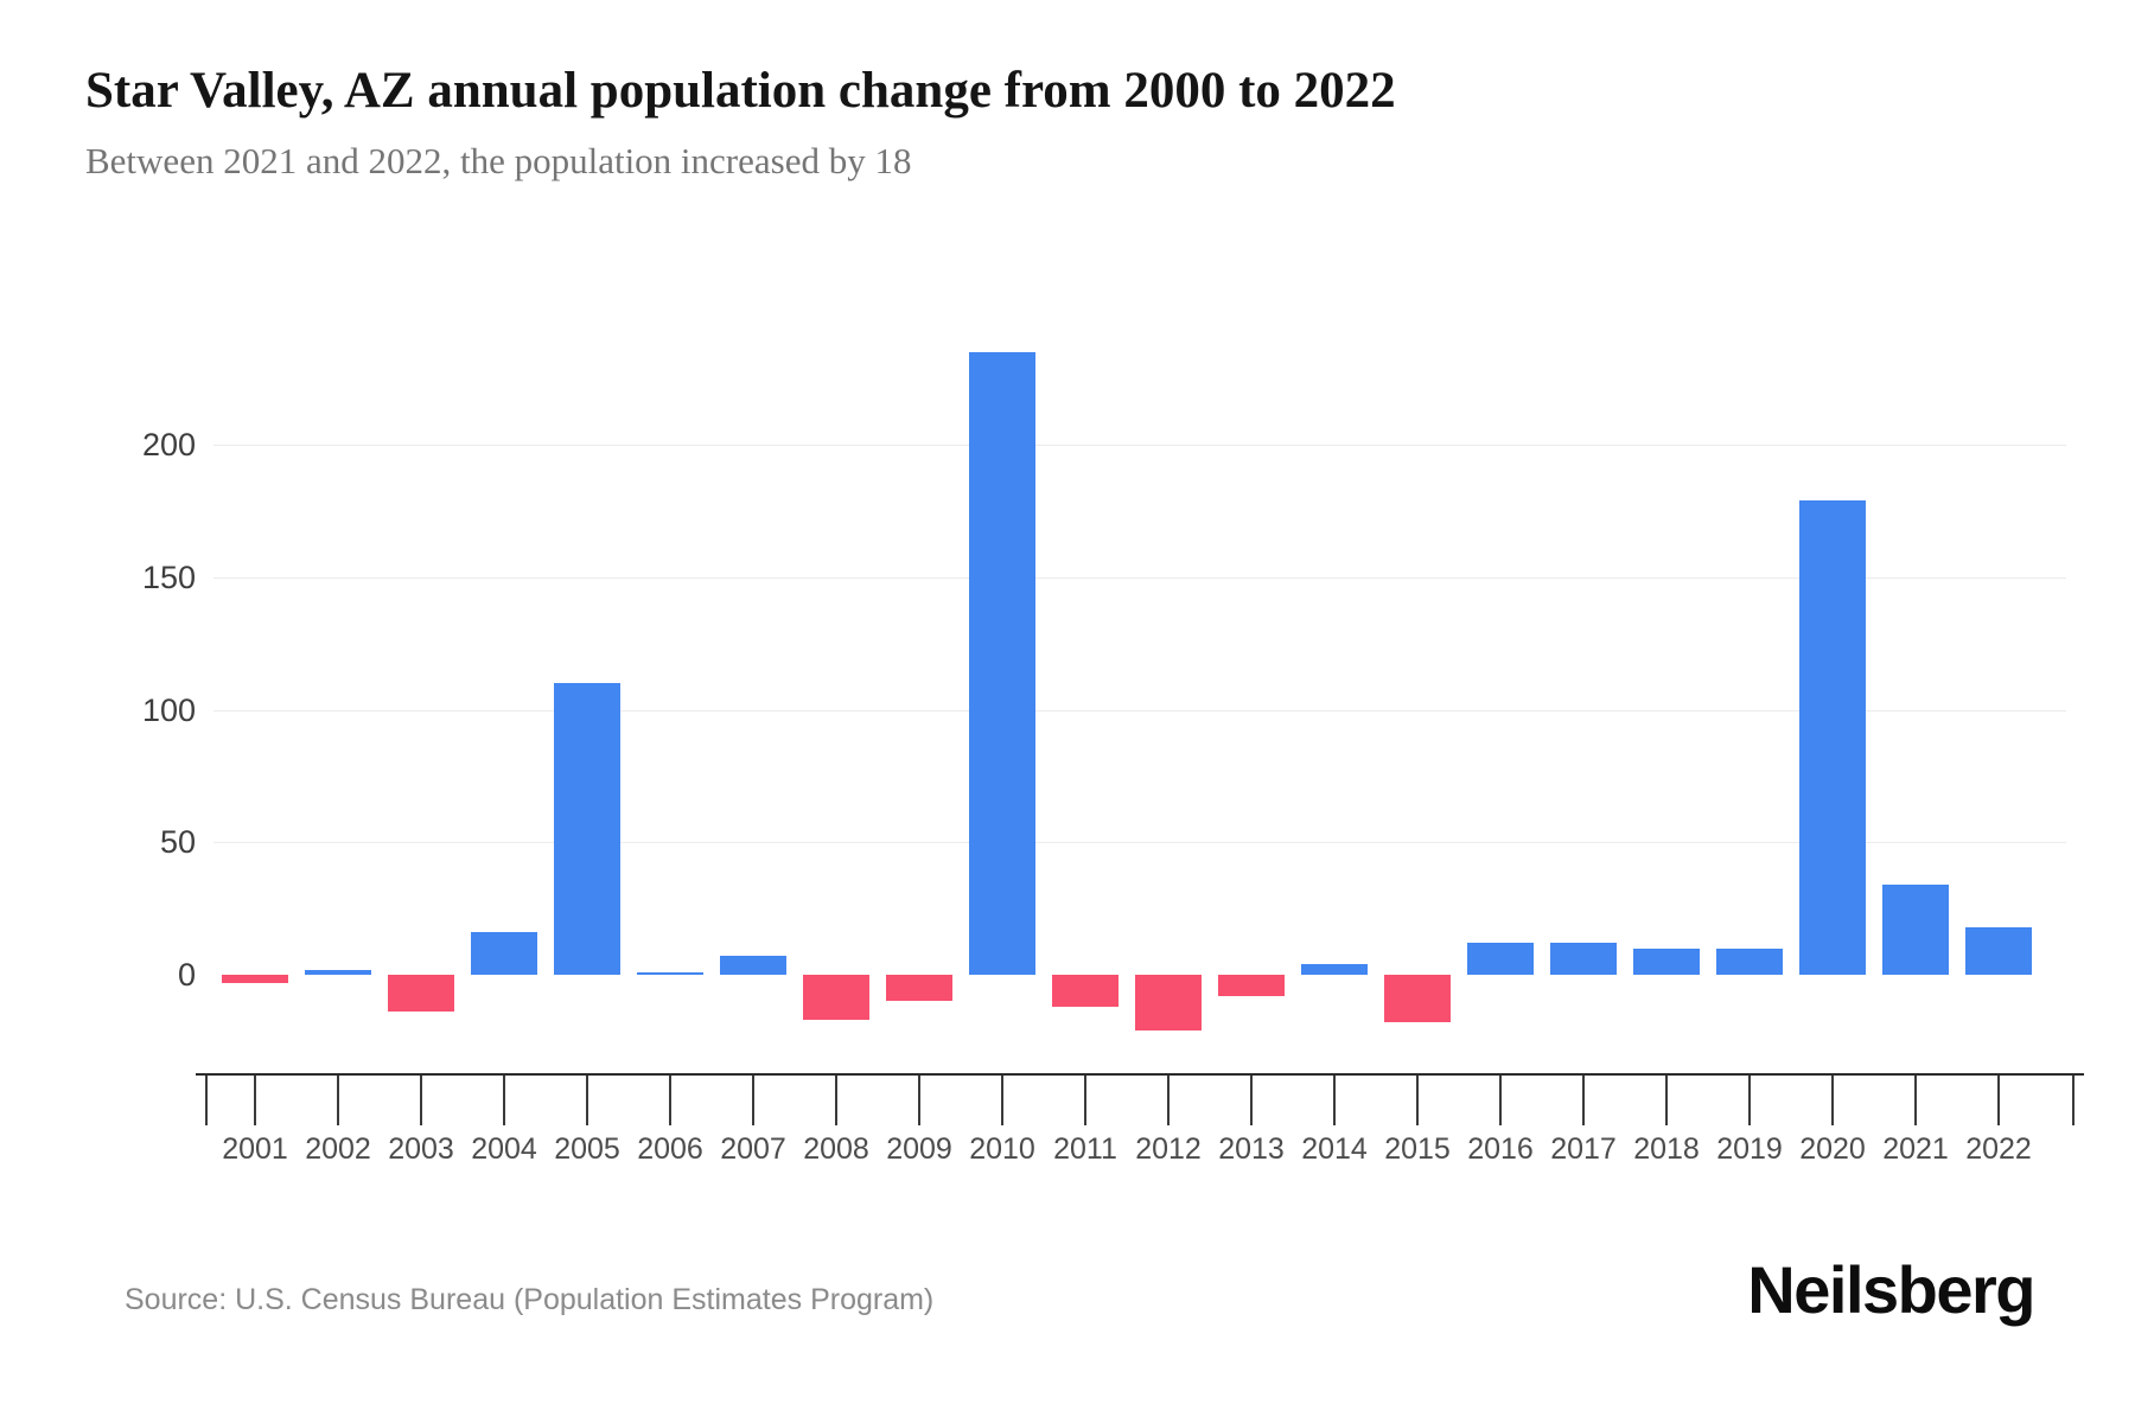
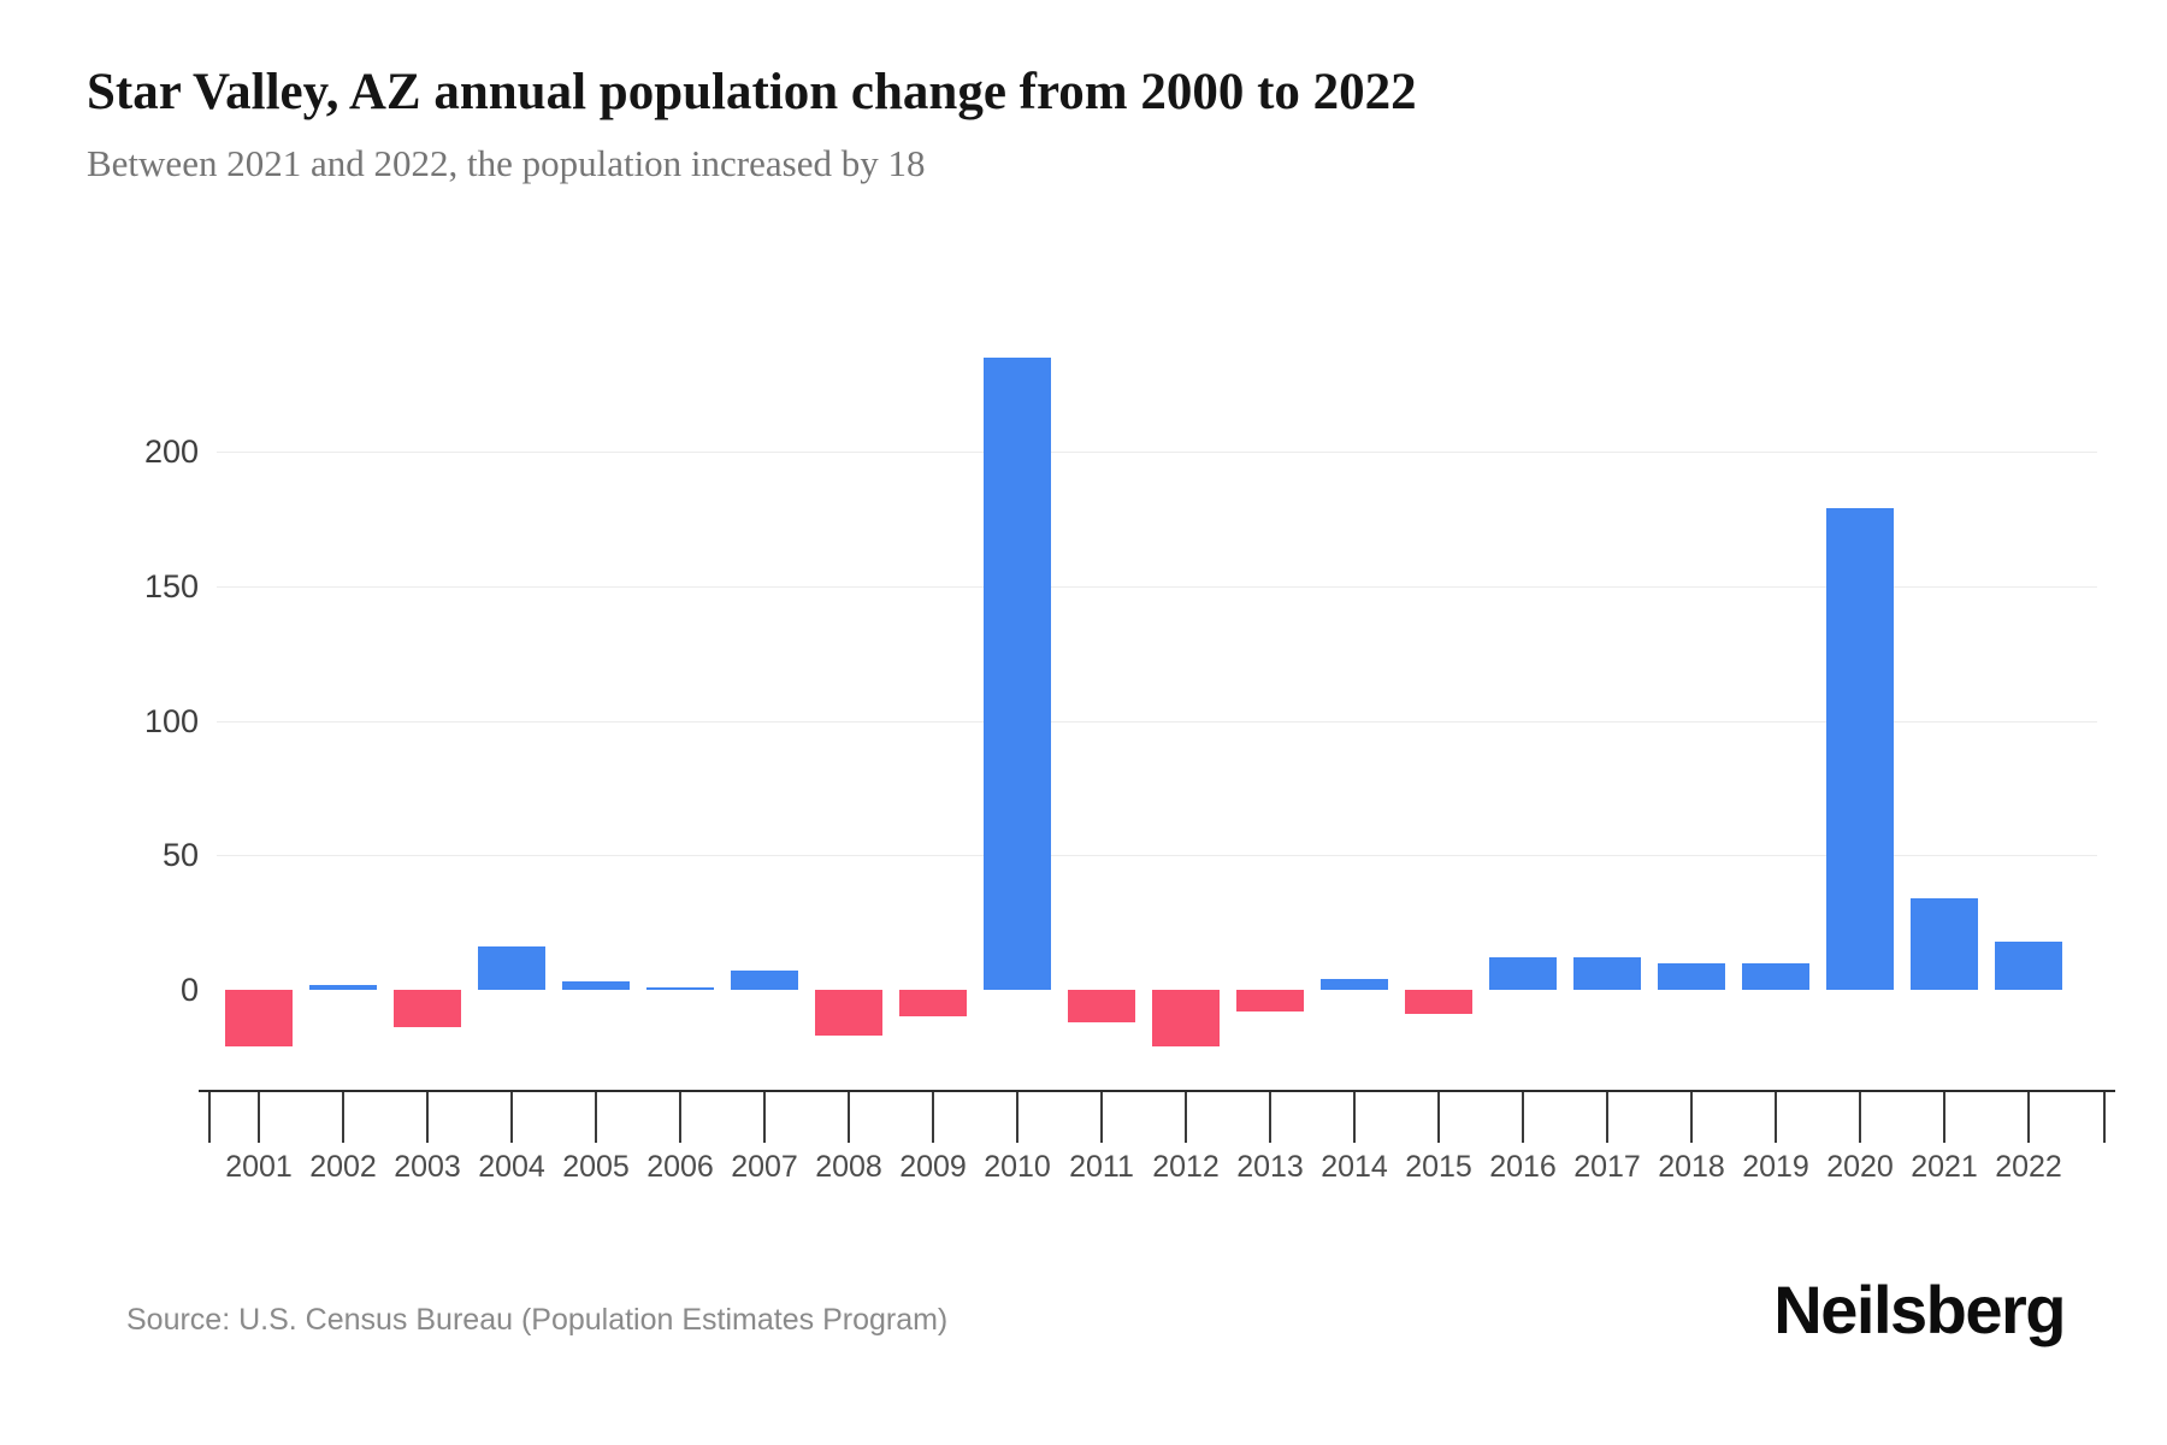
2001: -3 -> -21
2005: 110 -> 3
2015: -18 -> -9
